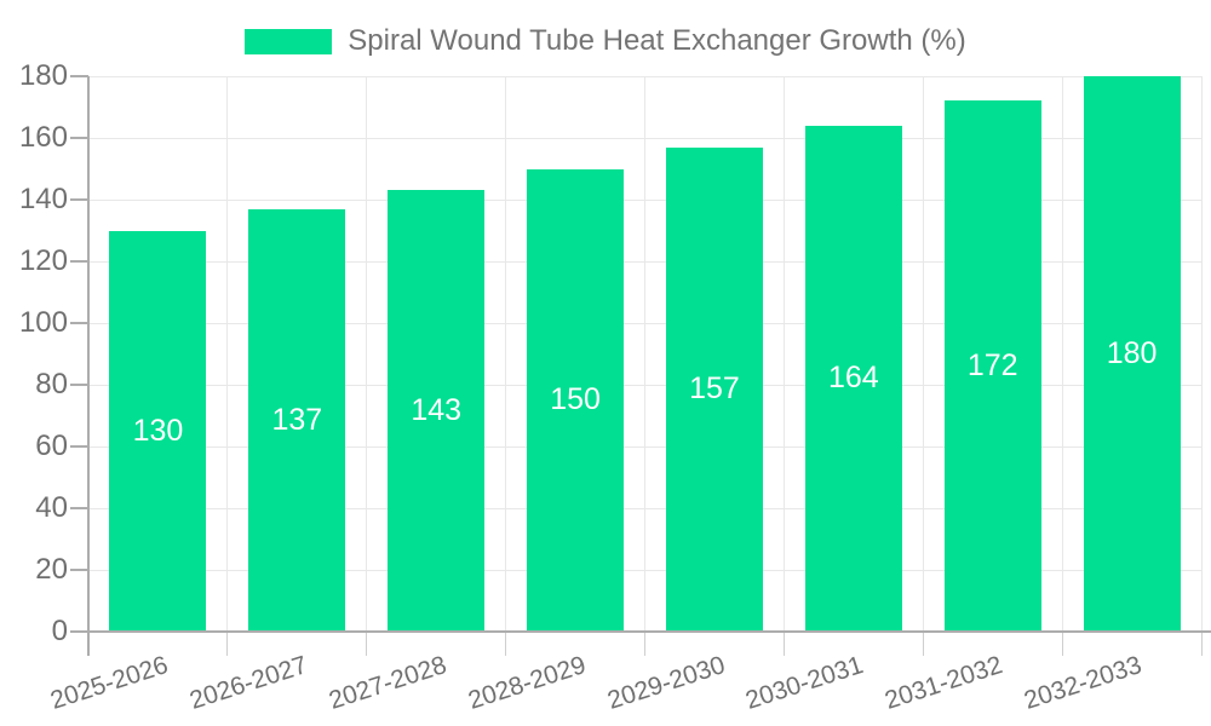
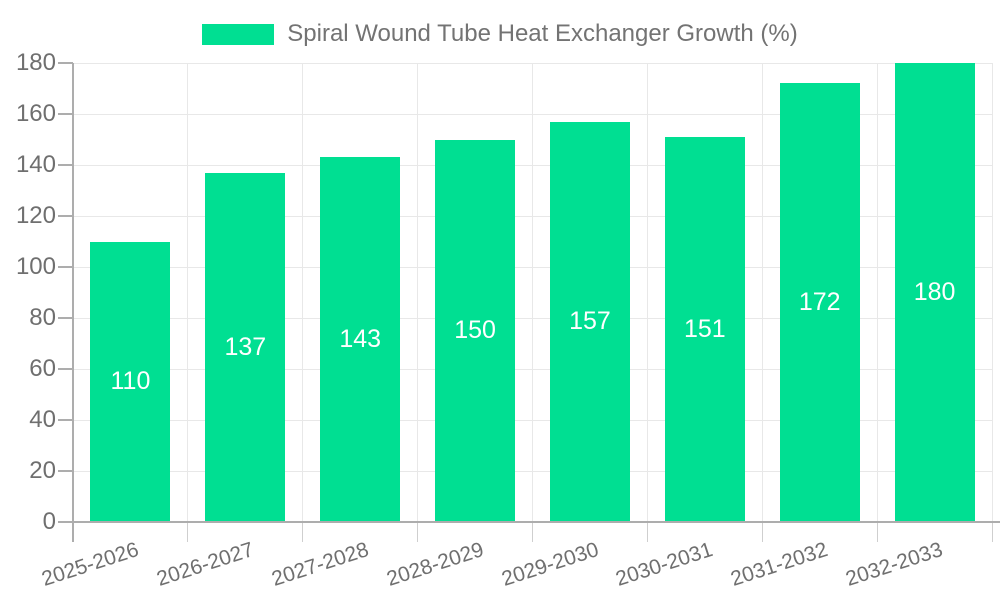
2025-2026: 130 -> 110
2030-2031: 164 -> 151
